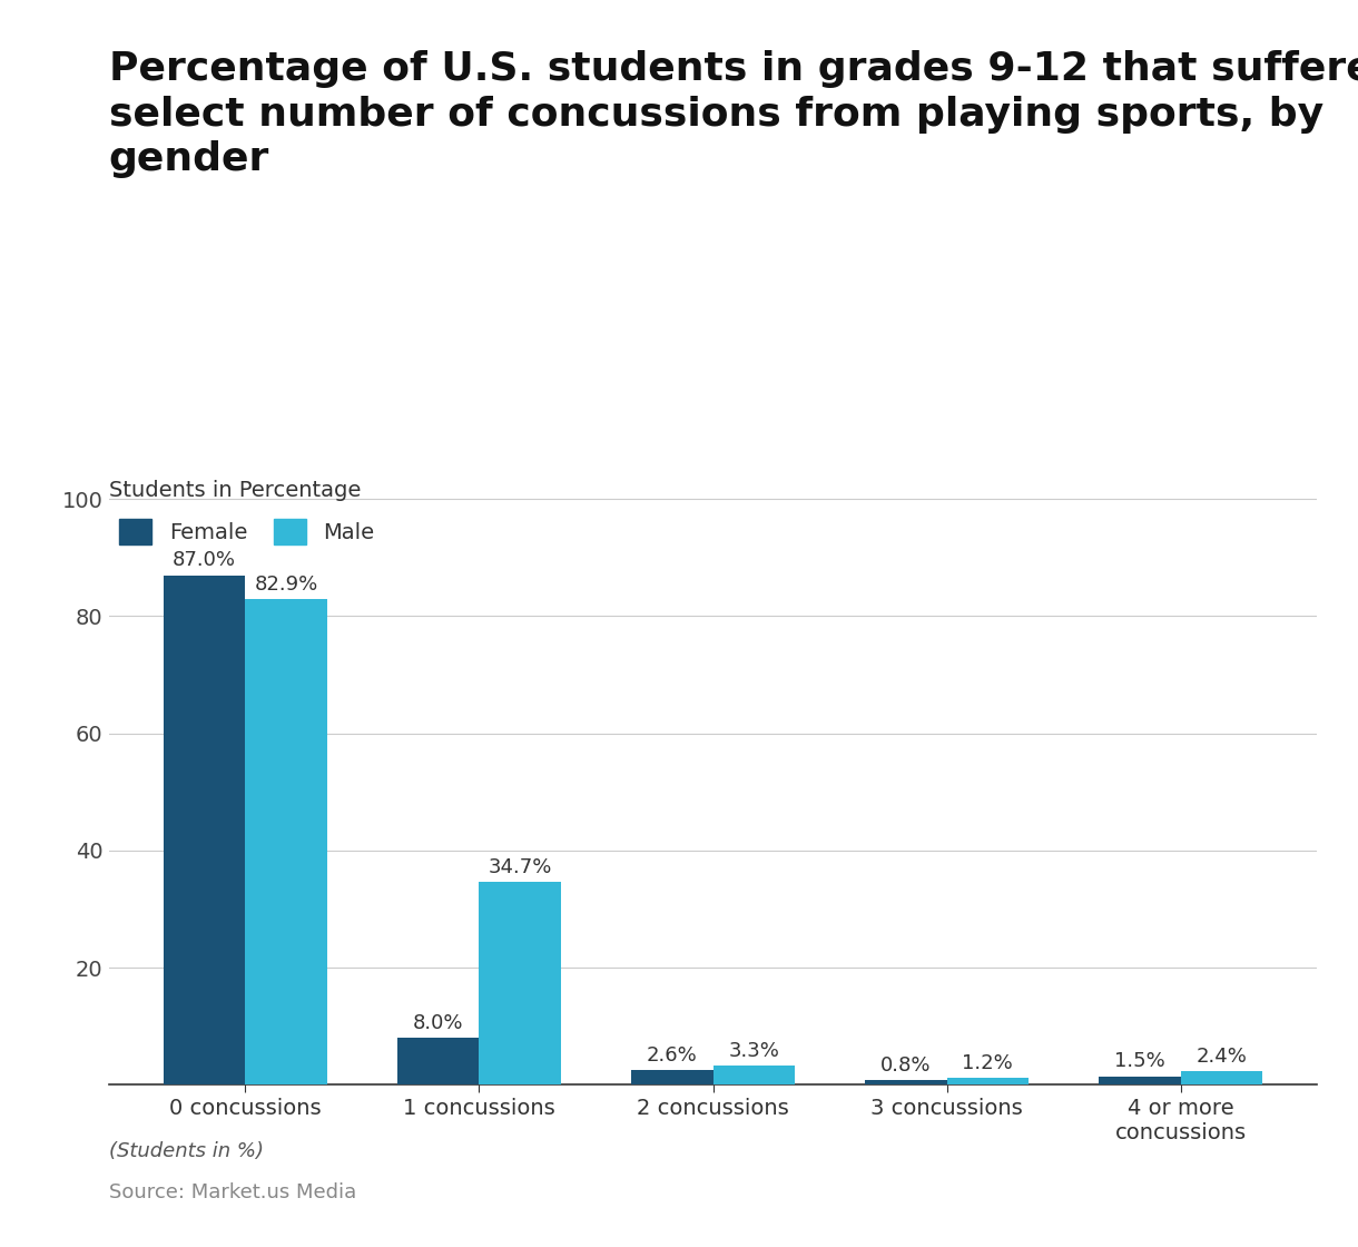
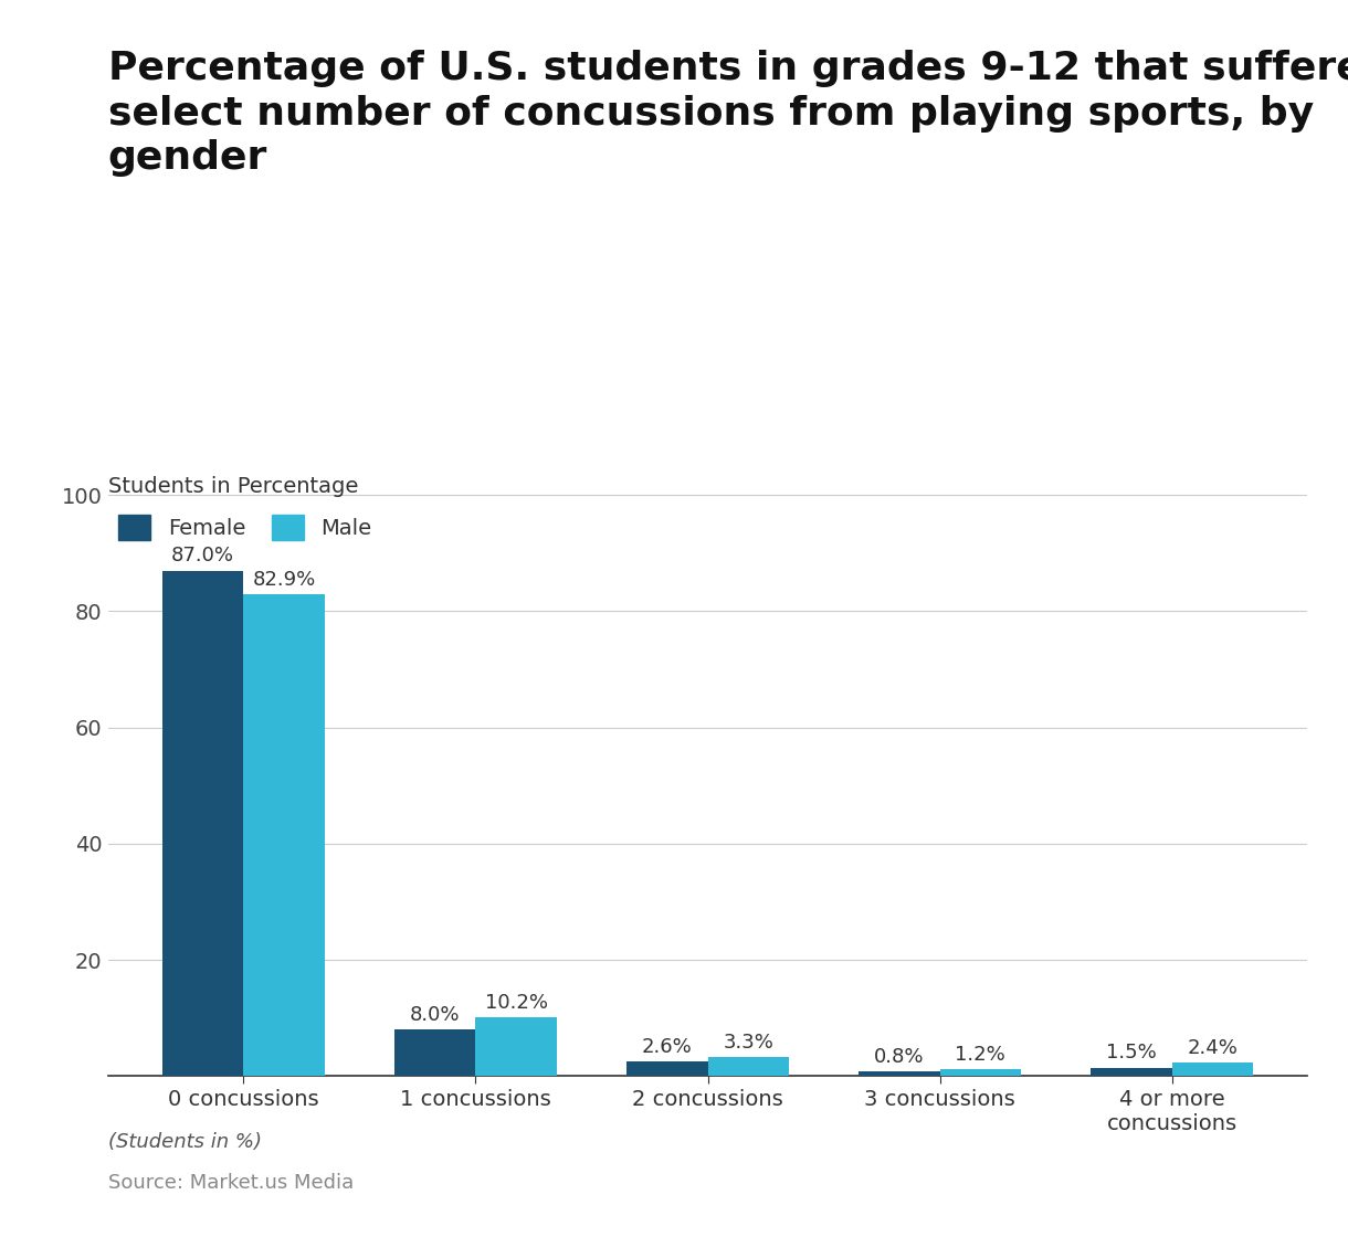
Male/1 concussions: 34.7% -> 10.2%
